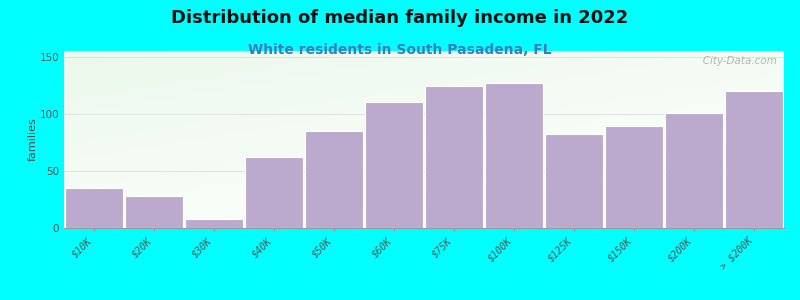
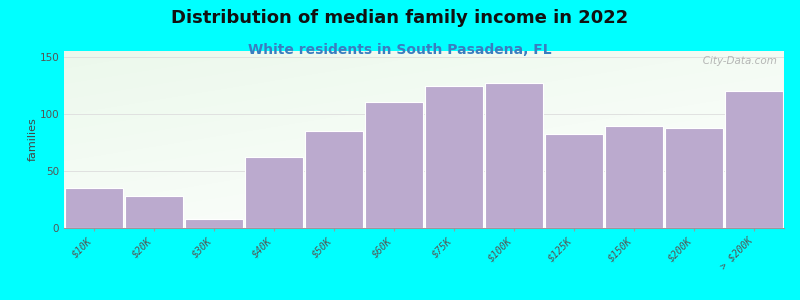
$200K: 101 -> 88
